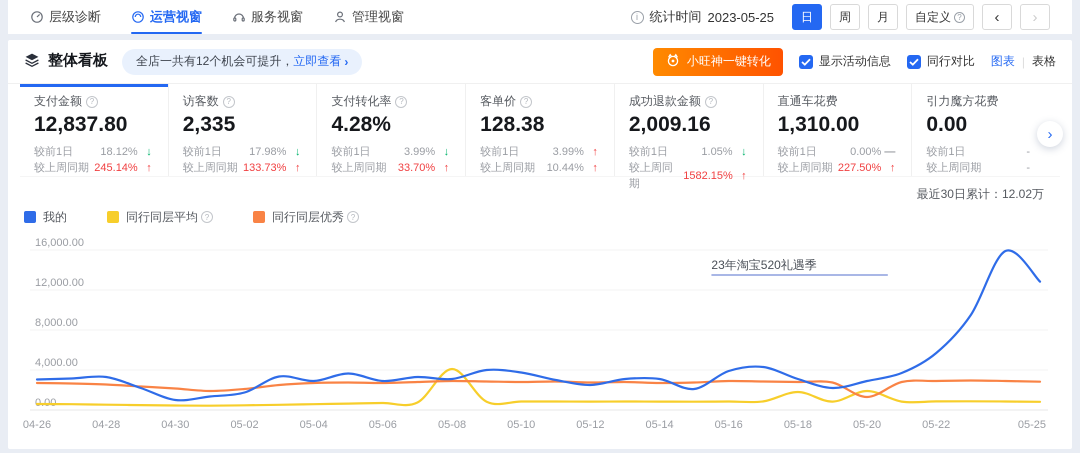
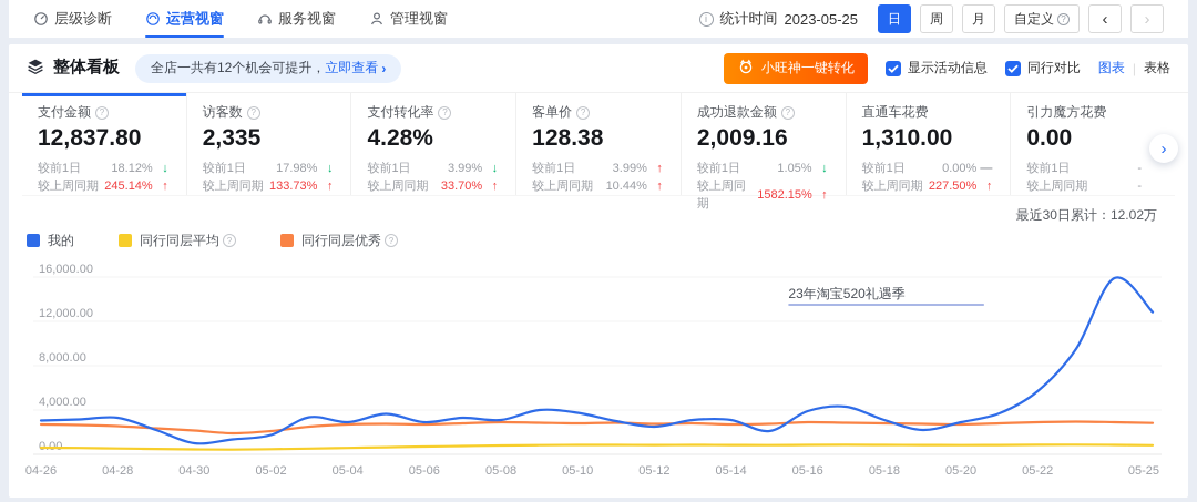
同行同层平均/05-08: 4100 -> 800
同行同层平均/05-18: 1800 -> 800
同行同层平均/05-20: 1900 -> 800
同行同层优秀/05-20: 1300 -> 2700
